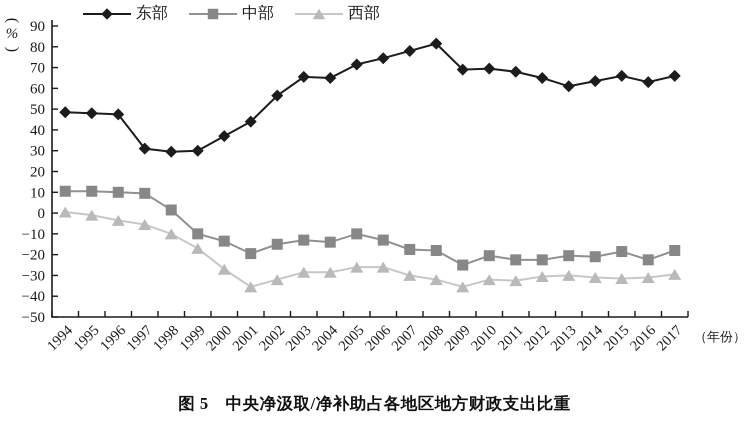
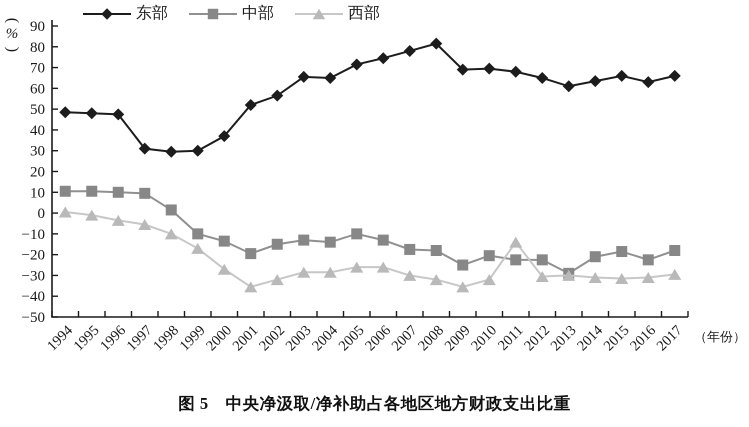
东部/2001: 44 -> 52
西部/2011: -32 -> -14
中部/2013: -20 -> -29
